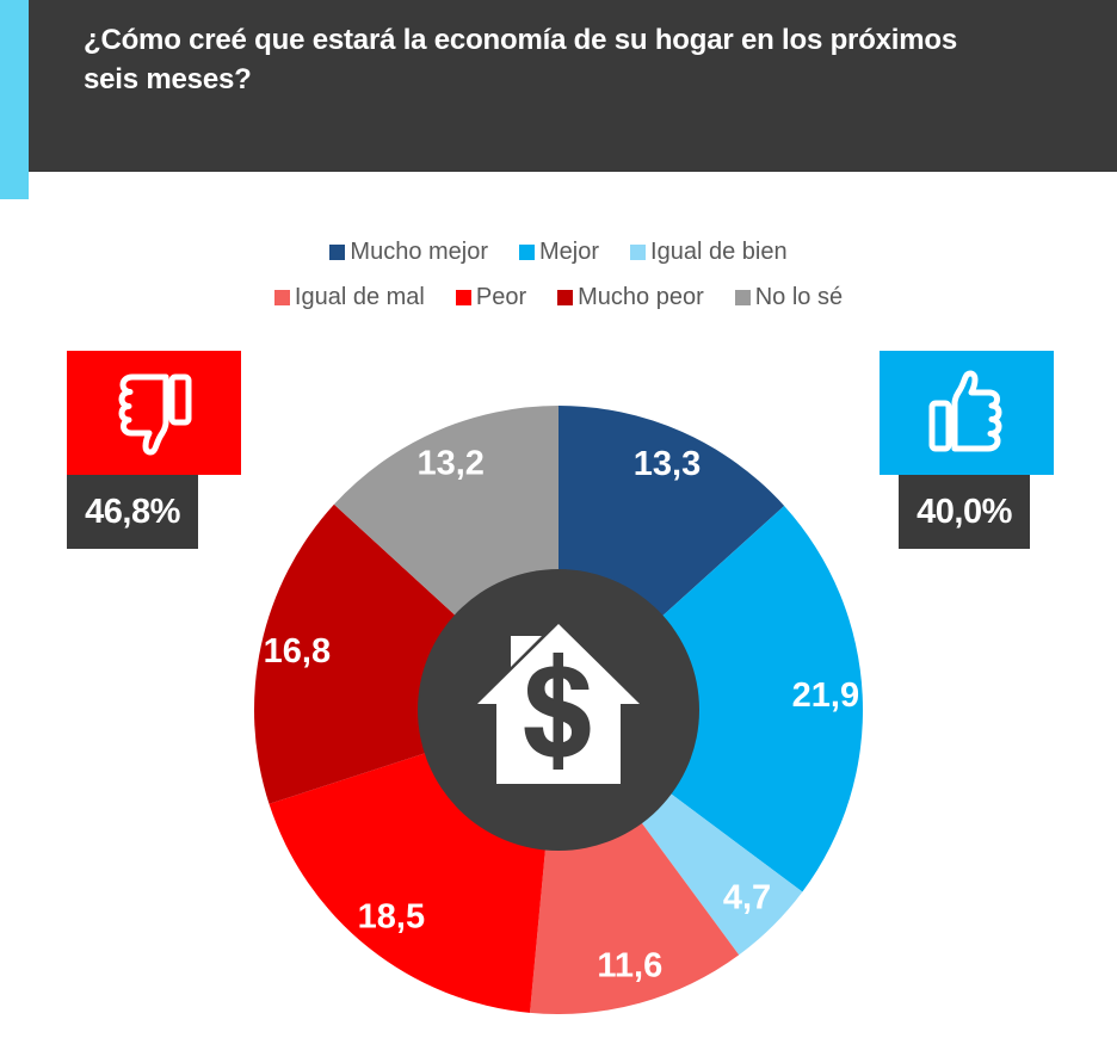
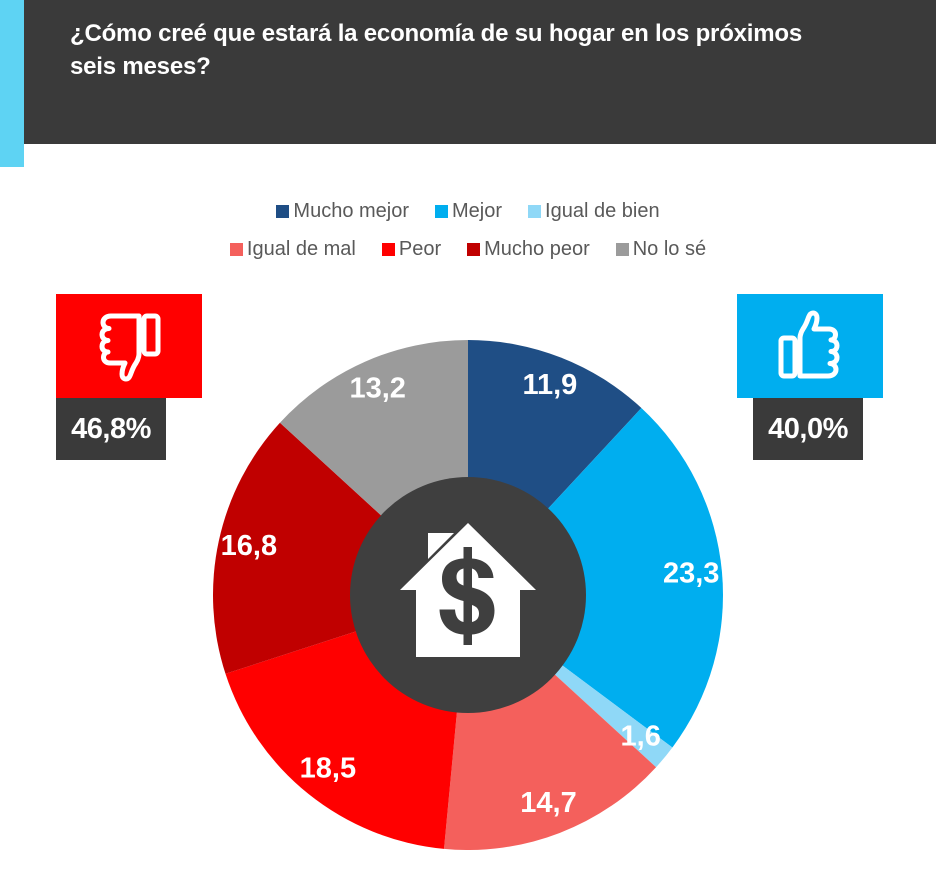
Mucho mejor: 13,3 -> 11,9
Mejor: 21,9 -> 23,3
Igual de bien: 4,7 -> 1,6
Igual de mal: 11,6 -> 14,7
